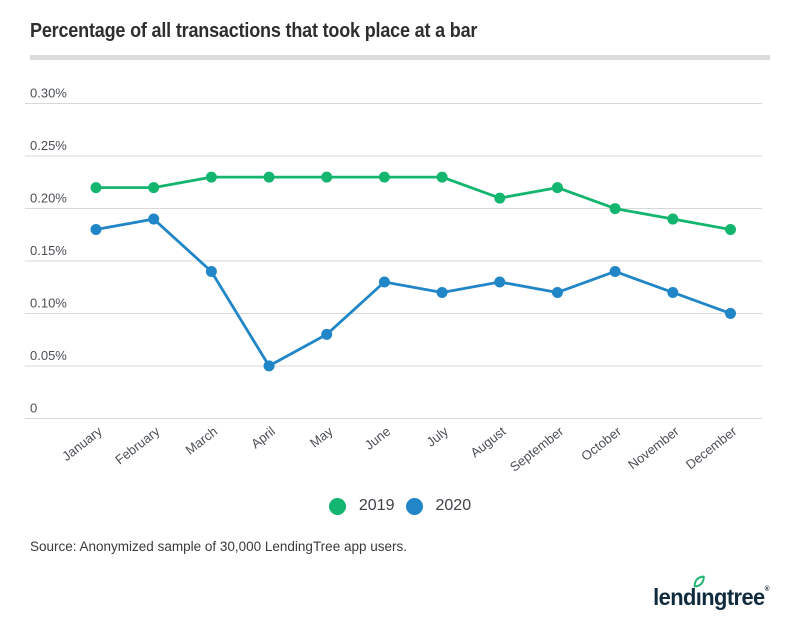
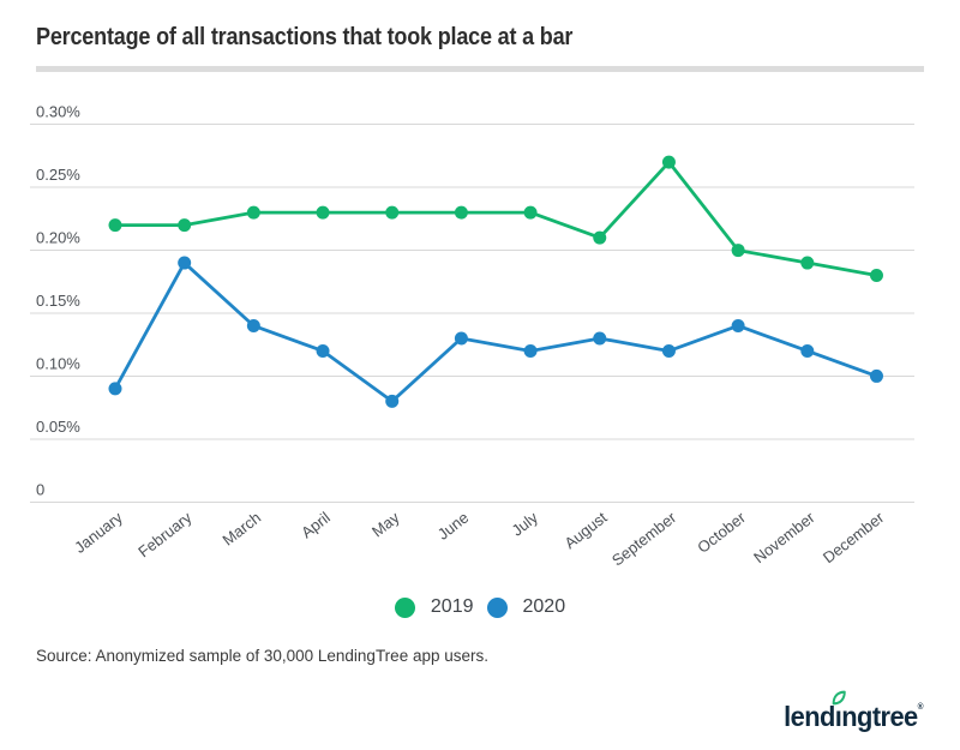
2020/January: 0.18% -> 0.09%
2020/April: 0.05% -> 0.12%
2019/September: 0.22% -> 0.27%
